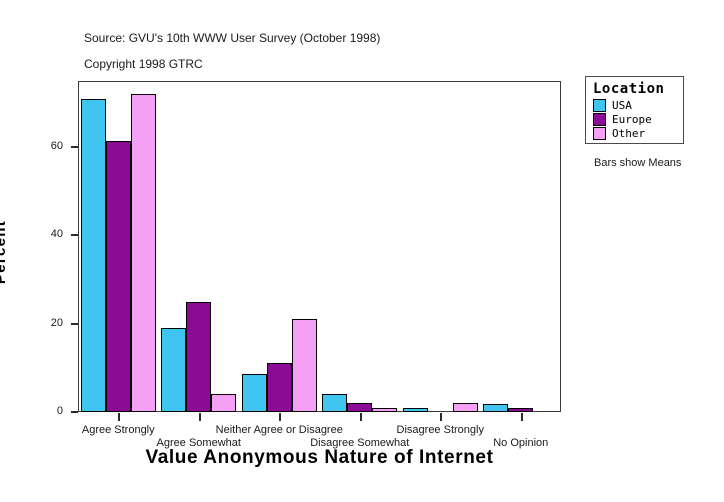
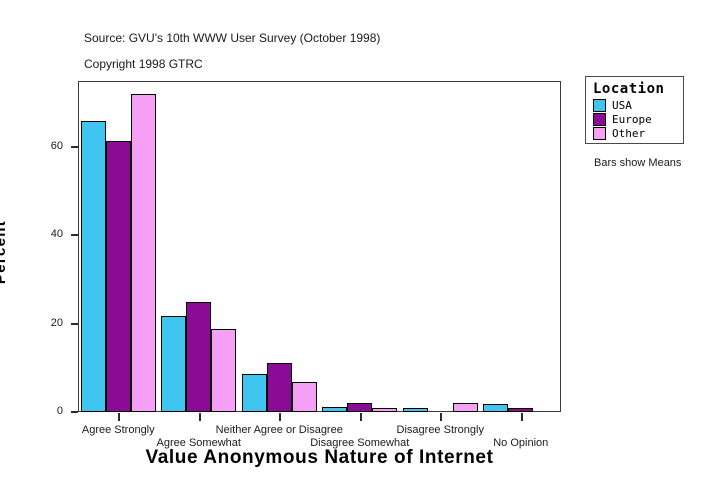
USA/Agree Strongly: 71 -> 66
USA/Agree Somewhat: 19 -> 22
Other/Agree Somewhat: 4 -> 19
Other/Neither Agree or Disagree: 21 -> 7
USA/Disagree Somewhat: 4 -> 1
